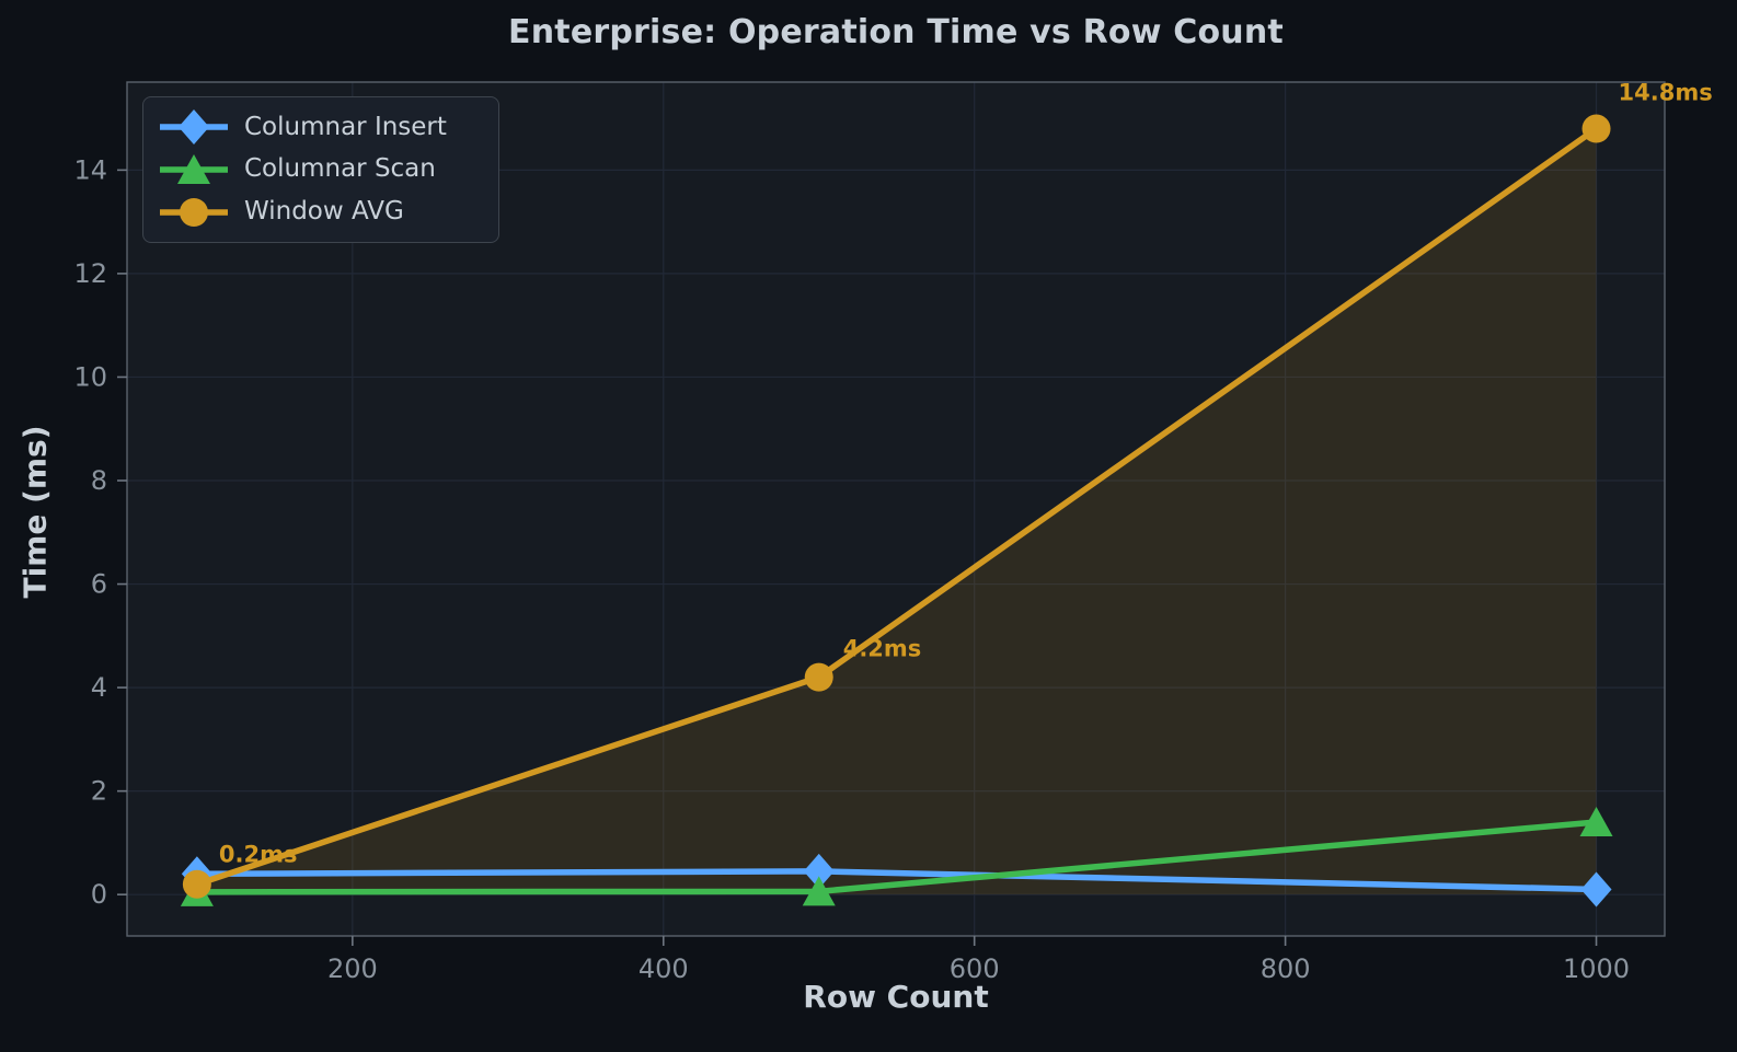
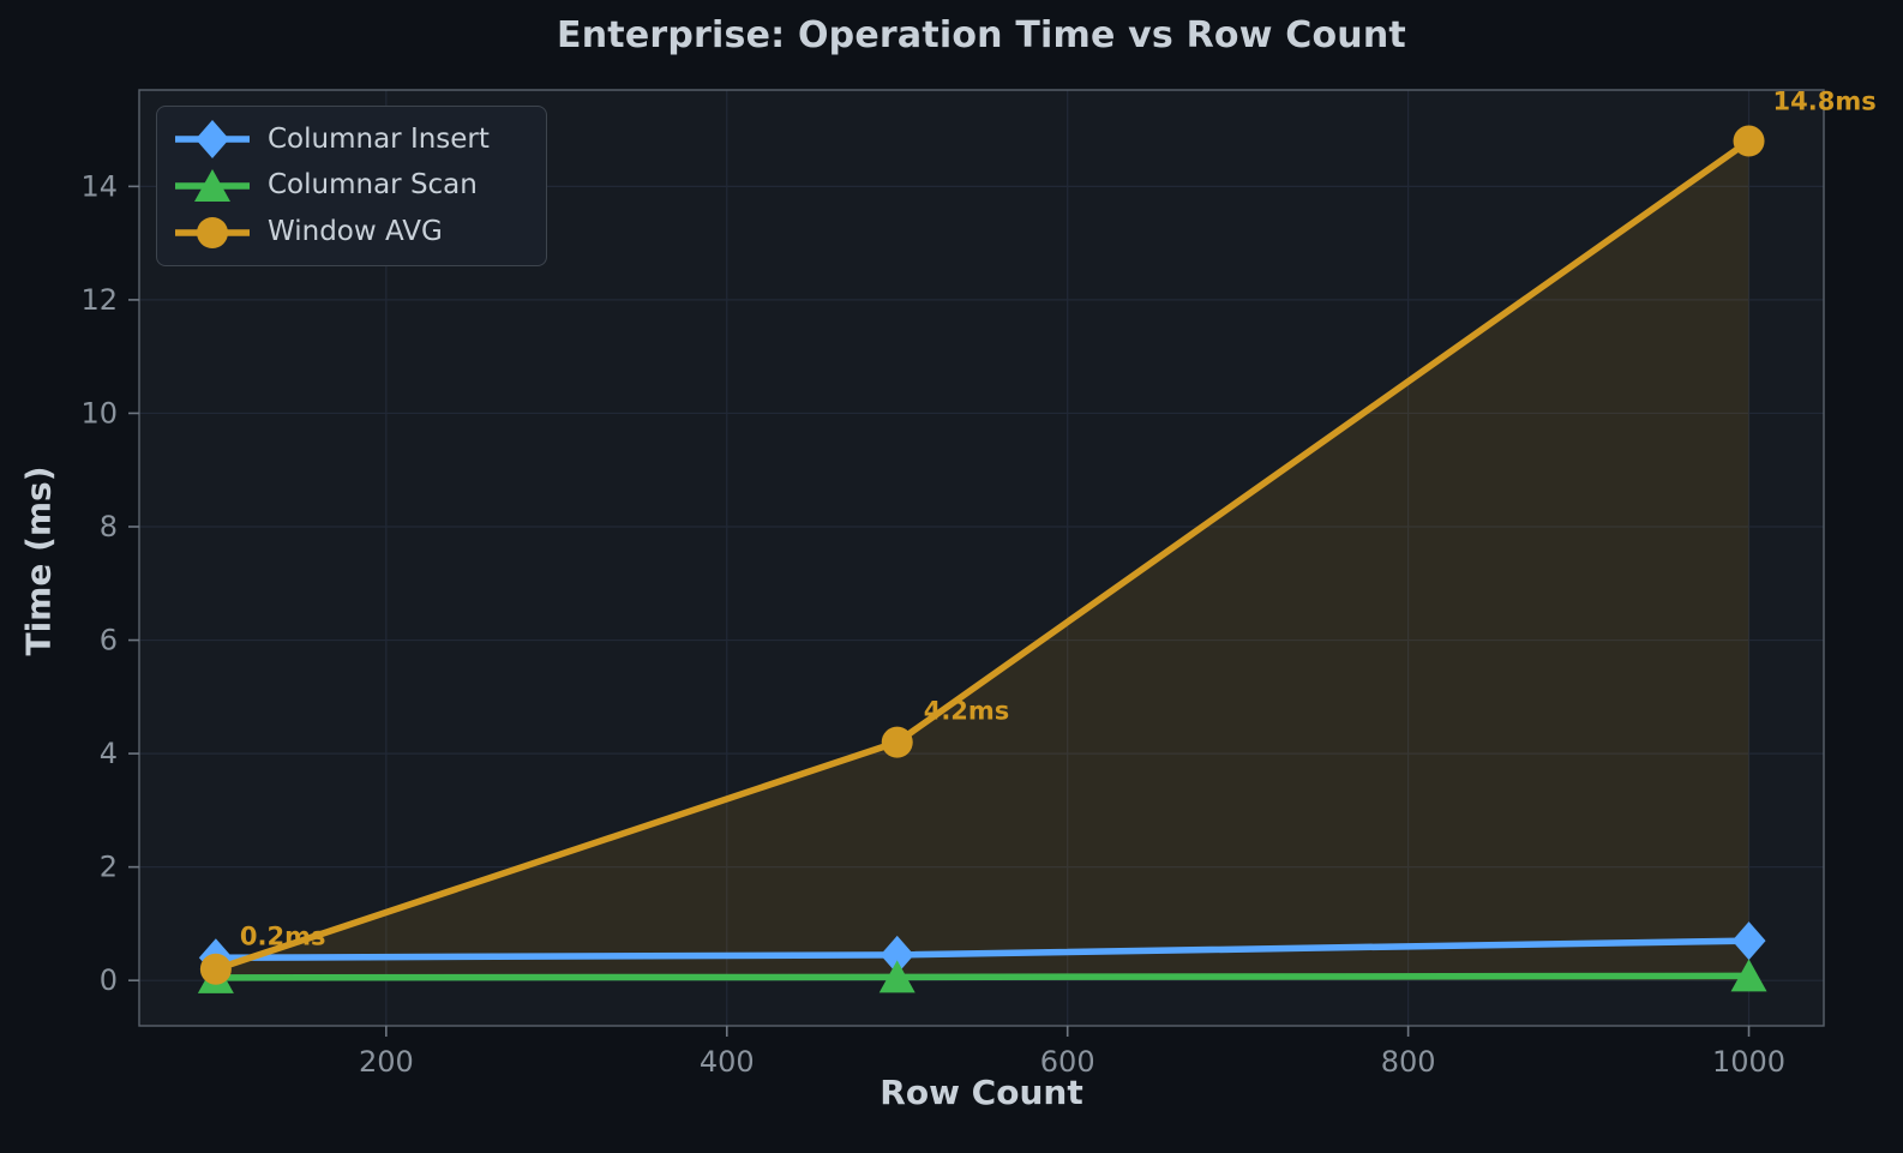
Columnar Insert/1000: 0.1 -> 0.7
Columnar Scan/1000: 1.4 -> 0.1
